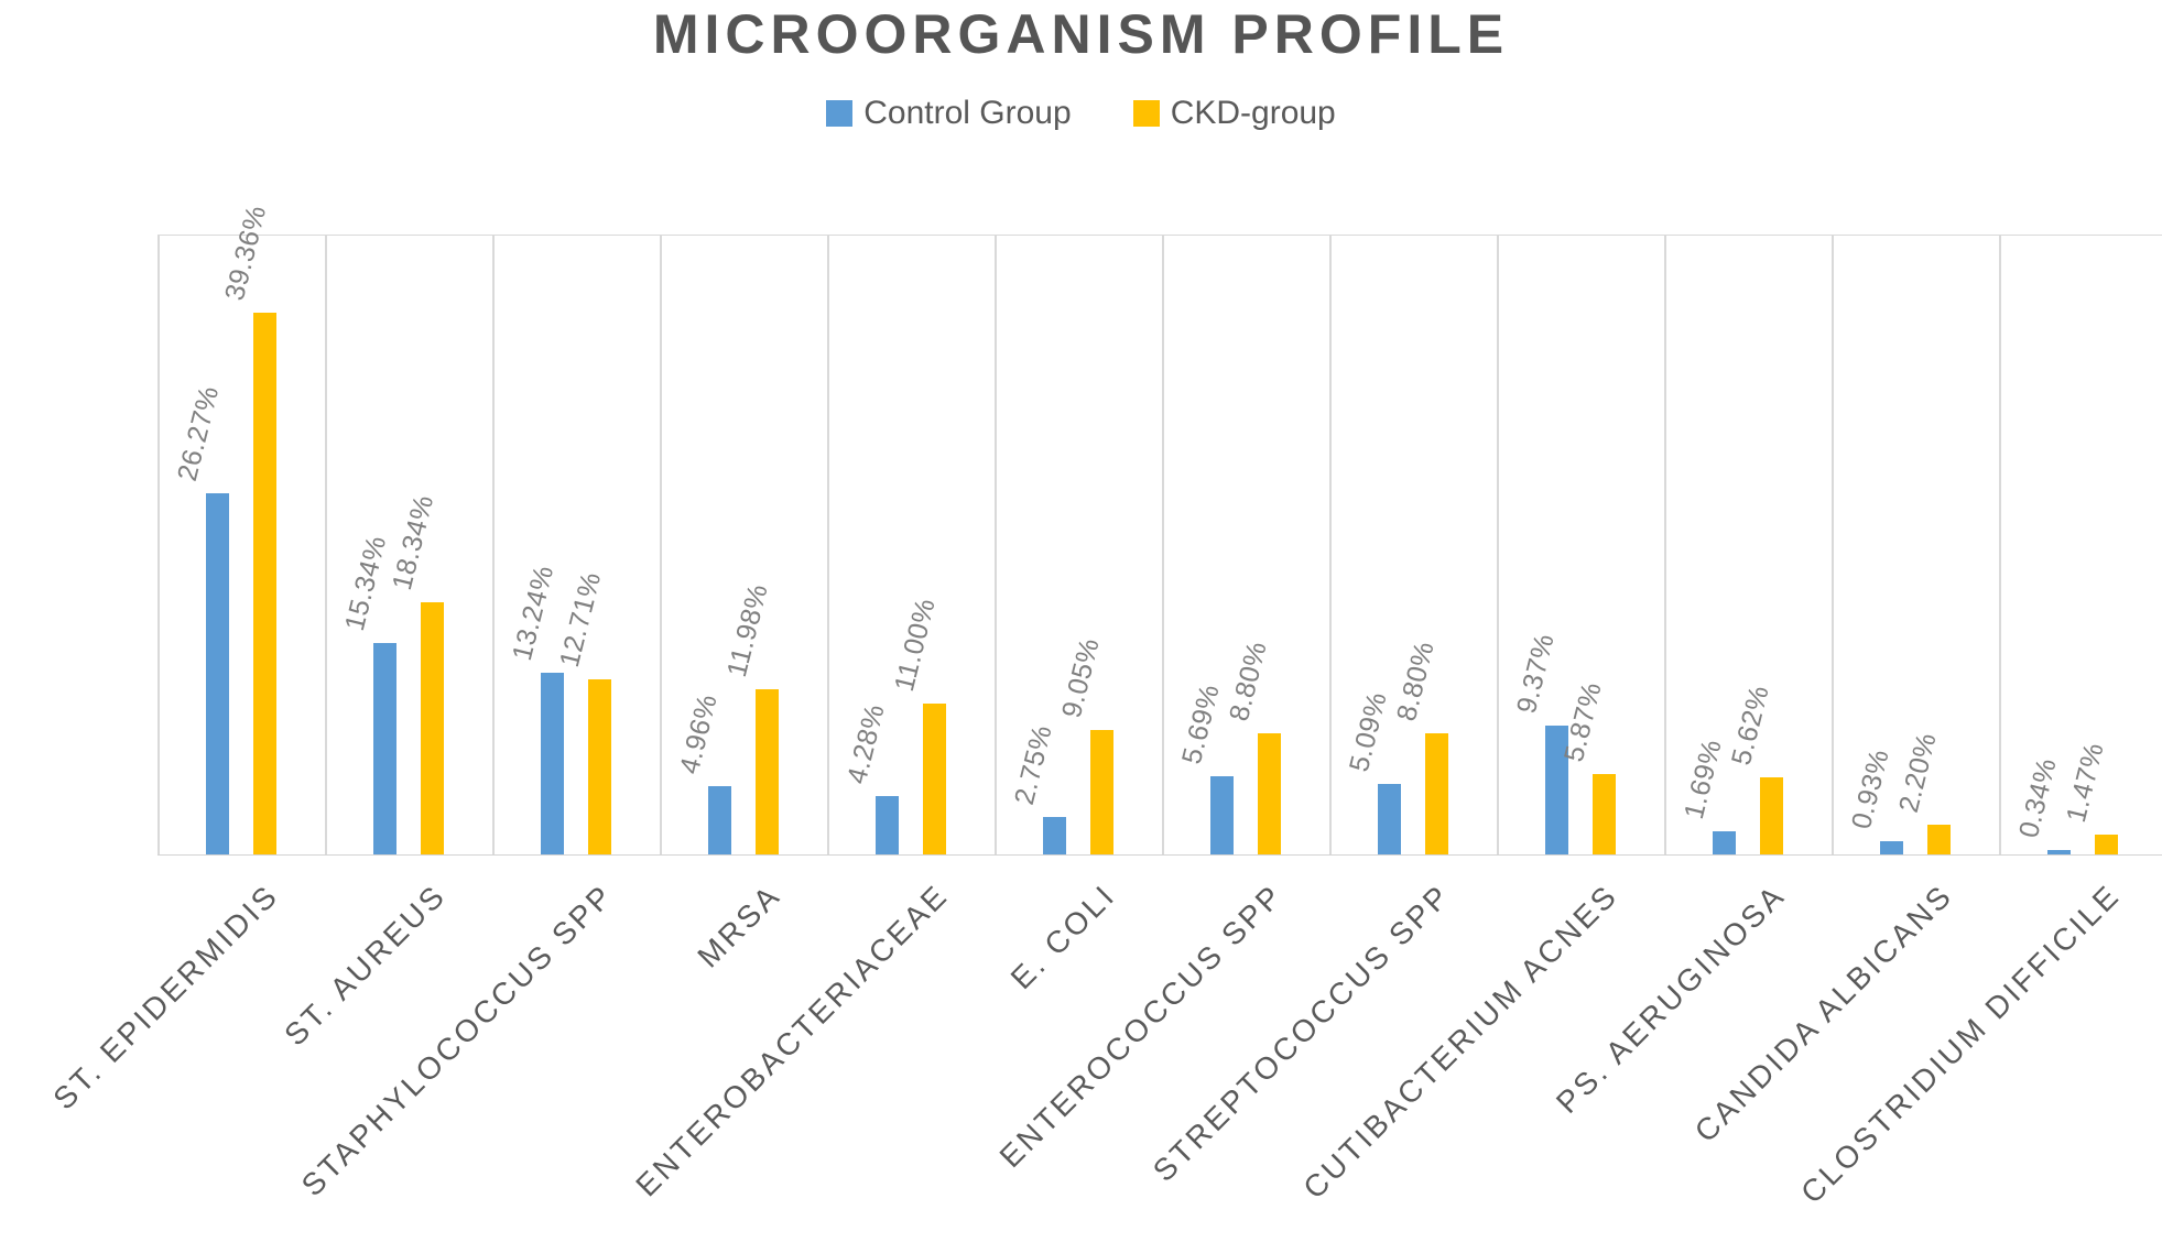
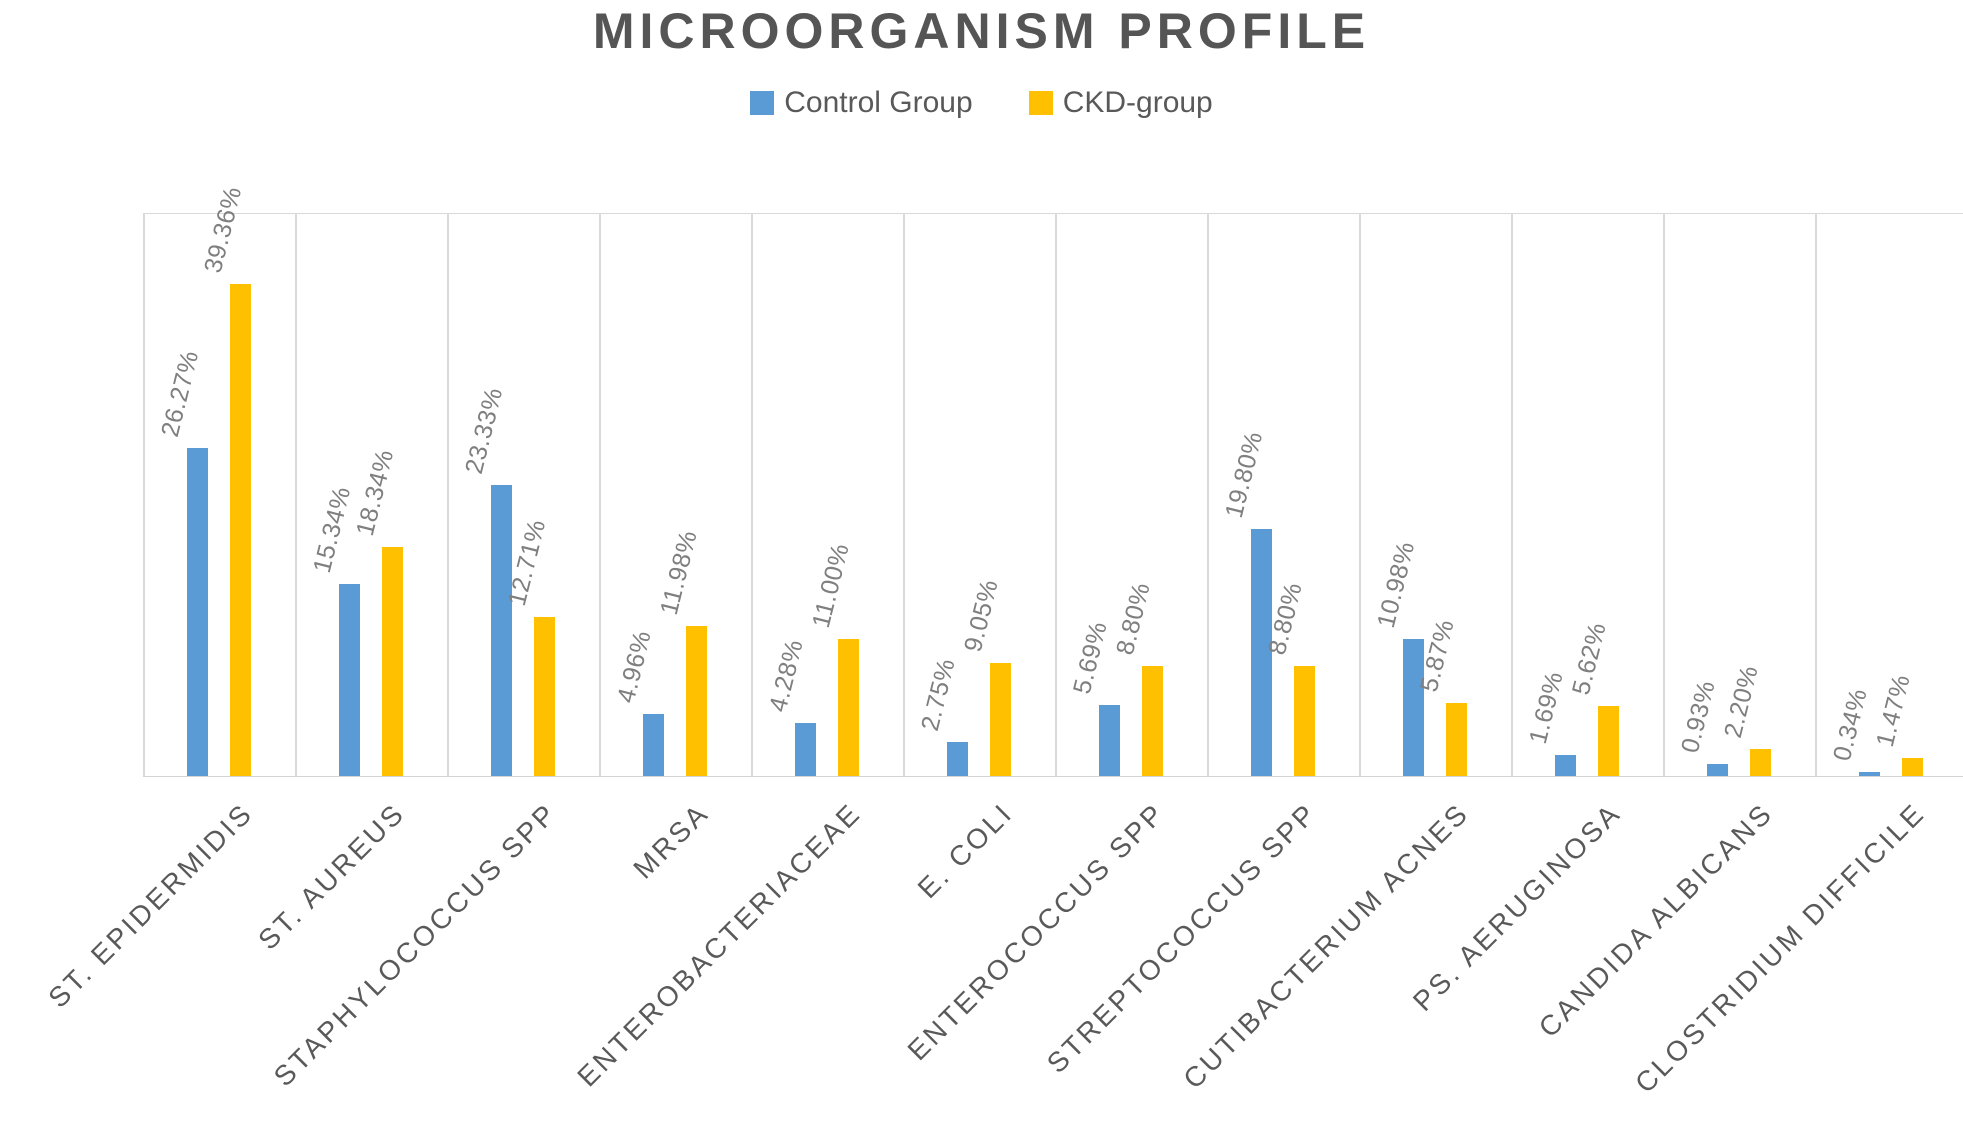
Control Group/STAPHYLOCOCCUS SPP: 13.24% -> 23.33%
Control Group/STREPTOCOCCUS SPP: 5.09% -> 19.80%
Control Group/CUTIBACTERIUM ACNES: 9.37% -> 10.98%
